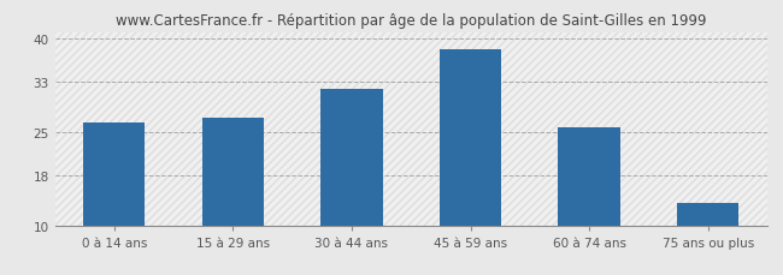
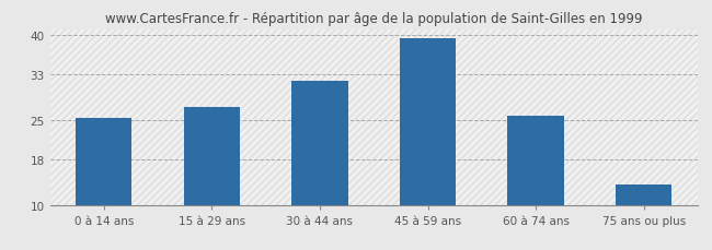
0 à 14 ans: 26.4 -> 25.4
45 à 59 ans: 38.3 -> 39.4
